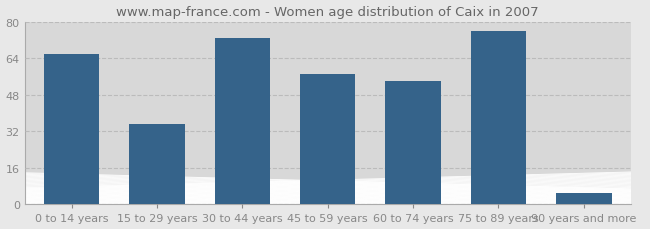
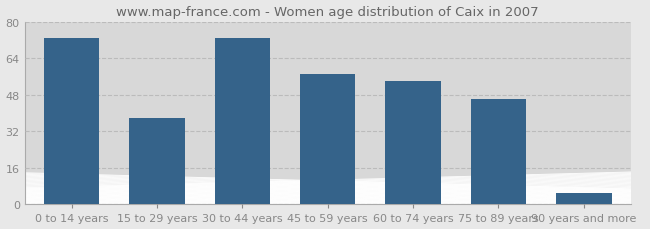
0 to 14 years: 66 -> 73
15 to 29 years: 35 -> 38
75 to 89 years: 76 -> 46
